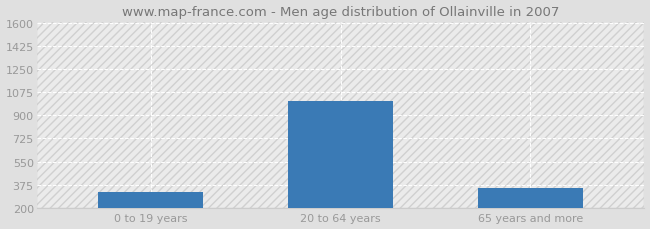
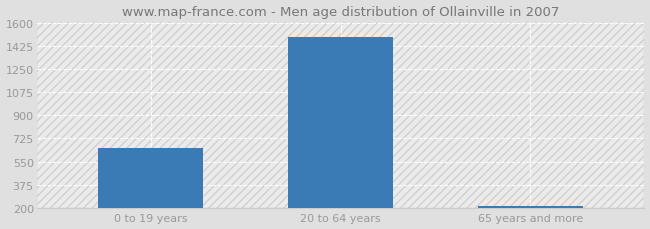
0 to 19 years: 320 -> 650
20 to 64 years: 1010 -> 1490
65 years and more: 350 -> 220
